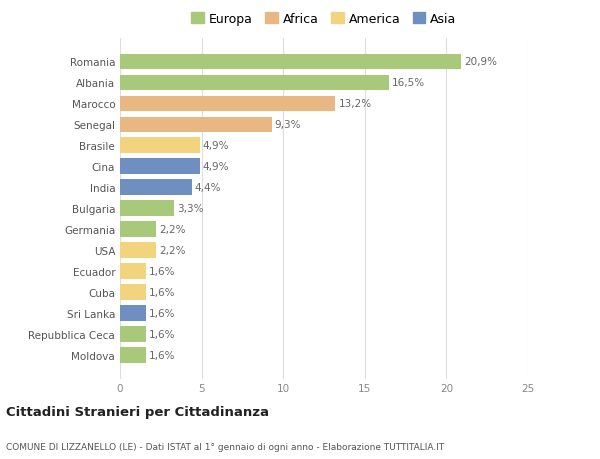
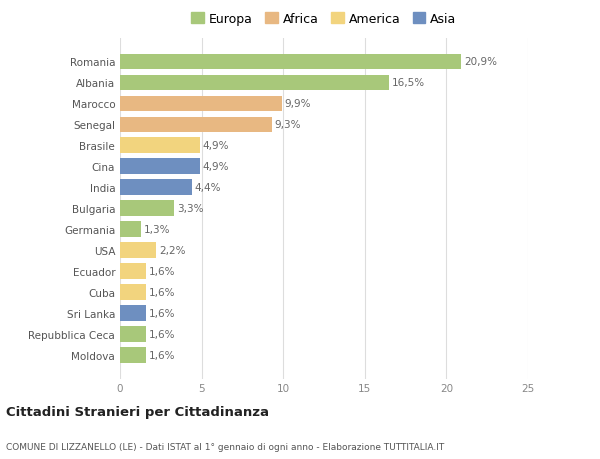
Marocco: 13,2% -> 9,9%
Germania: 2,2% -> 1,3%
